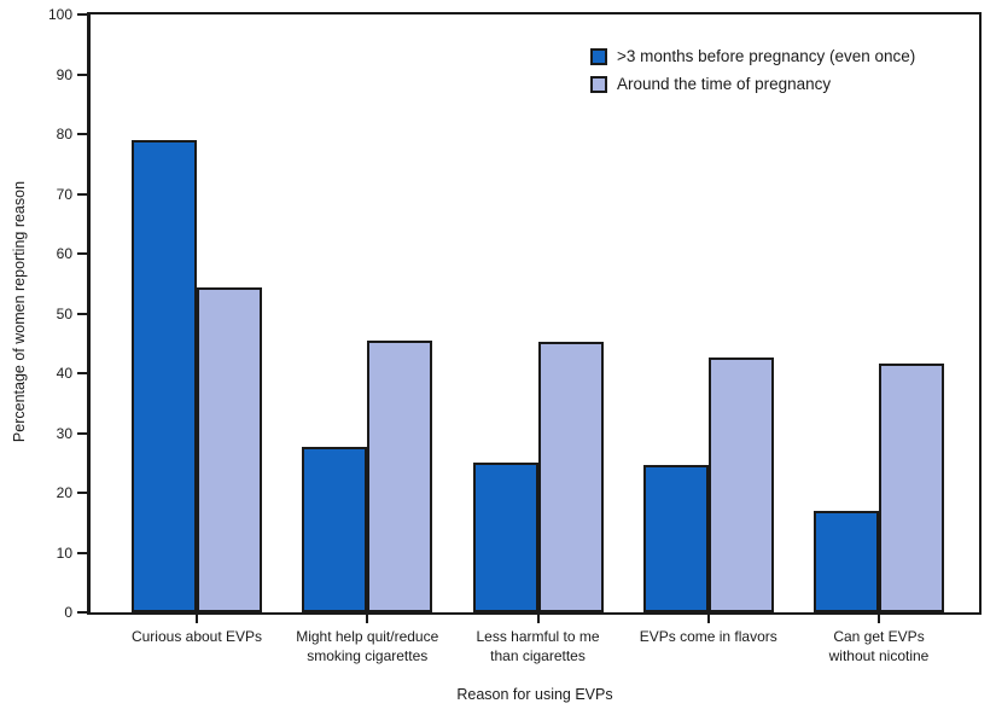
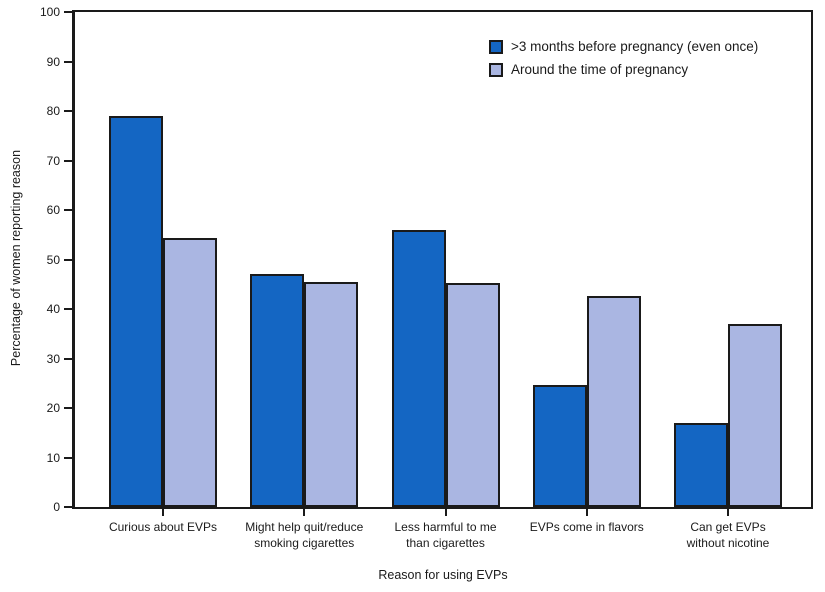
>3 months before pregnancy (even once)/Might help quit/reduce smoking cigarettes: 28 -> 47
>3 months before pregnancy (even once)/Less harmful to me than cigarettes: 25 -> 56
Around the time of pregnancy/Can get EVPs without nicotine: 42 -> 37
